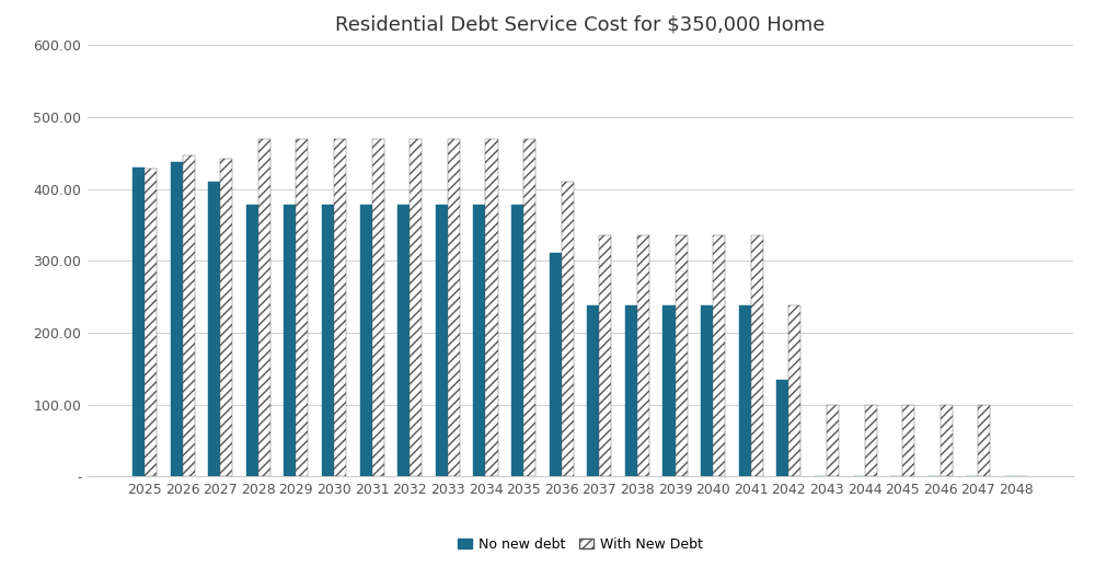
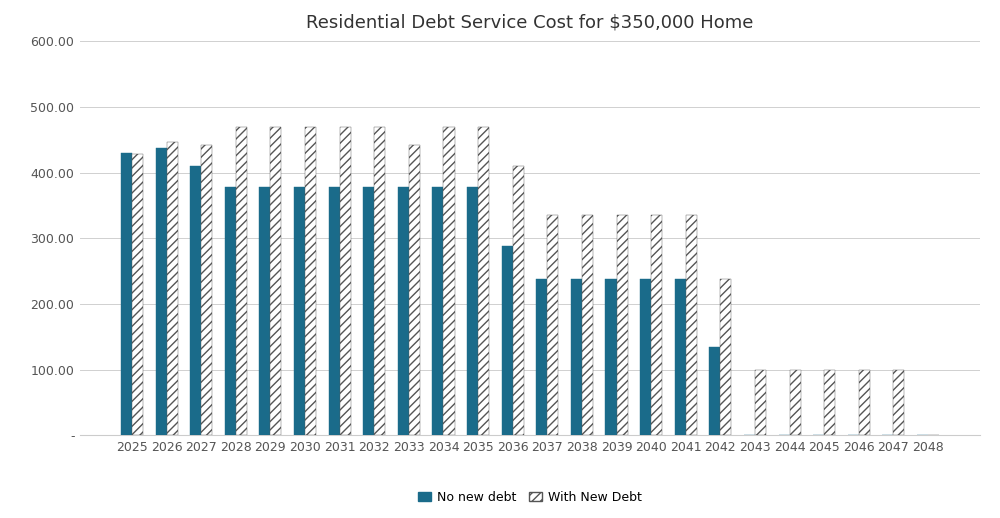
With New Debt/2033: 470 -> 442
No new debt/2036: 311 -> 288
